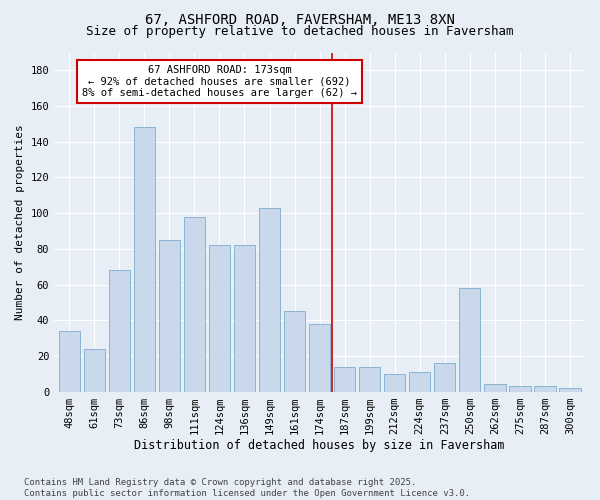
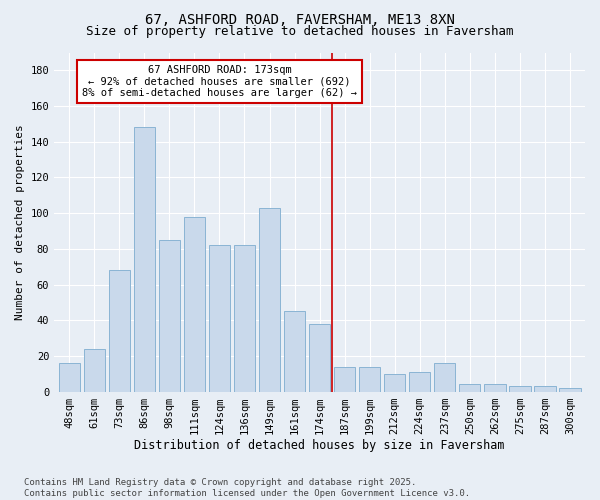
48sqm: 34 -> 16
250sqm: 58 -> 4
